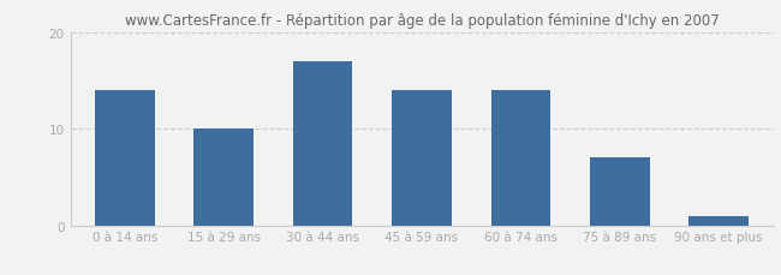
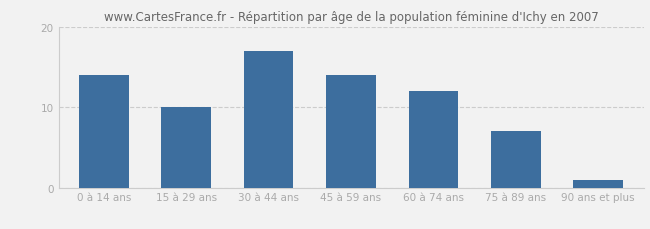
60 à 74 ans: 14 -> 12
